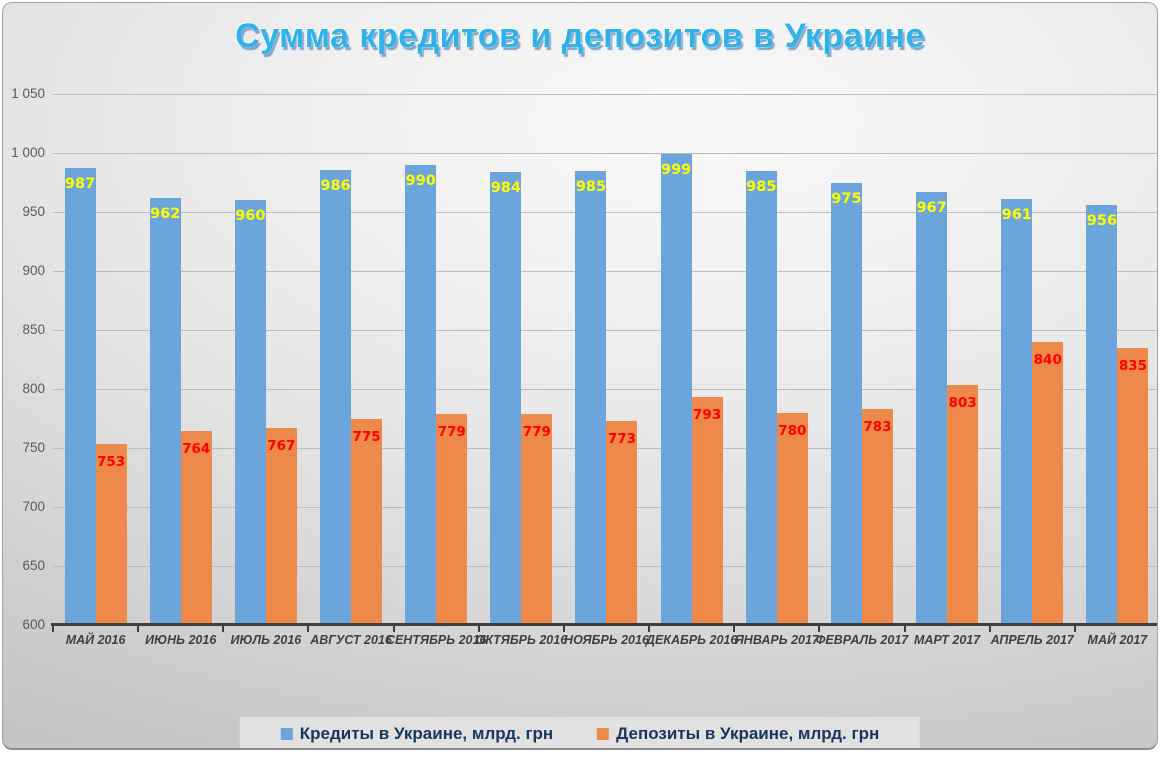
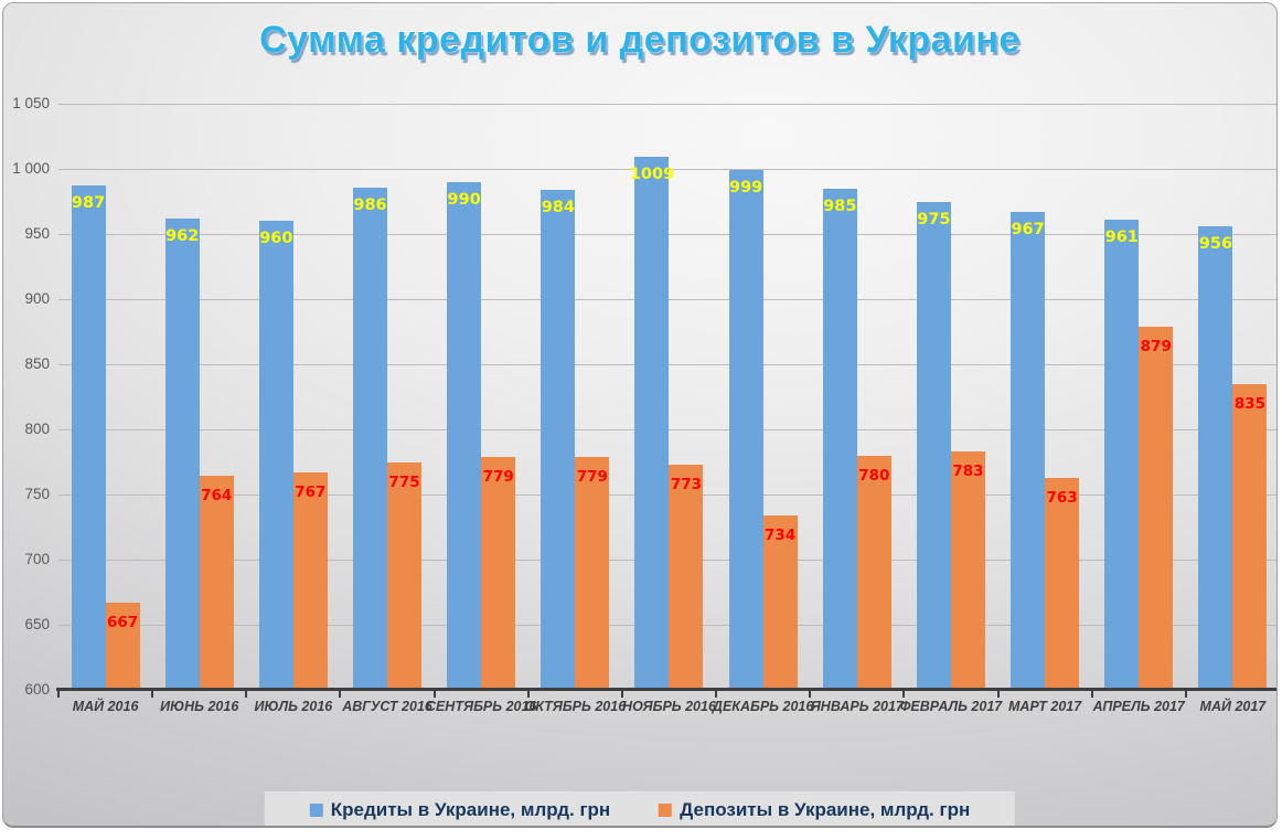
Депозиты в Украине, млрд. грн/МАЙ 2016: 753 -> 667
Кредиты в Украине, млрд. грн/НОЯБРЬ 2016: 985 -> 1009
Депозиты в Украине, млрд. грн/ДЕКАБРЬ 2016: 793 -> 734
Депозиты в Украине, млрд. грн/МАРТ 2017: 803 -> 763
Депозиты в Украине, млрд. грн/АПРЕЛЬ 2017: 840 -> 879
